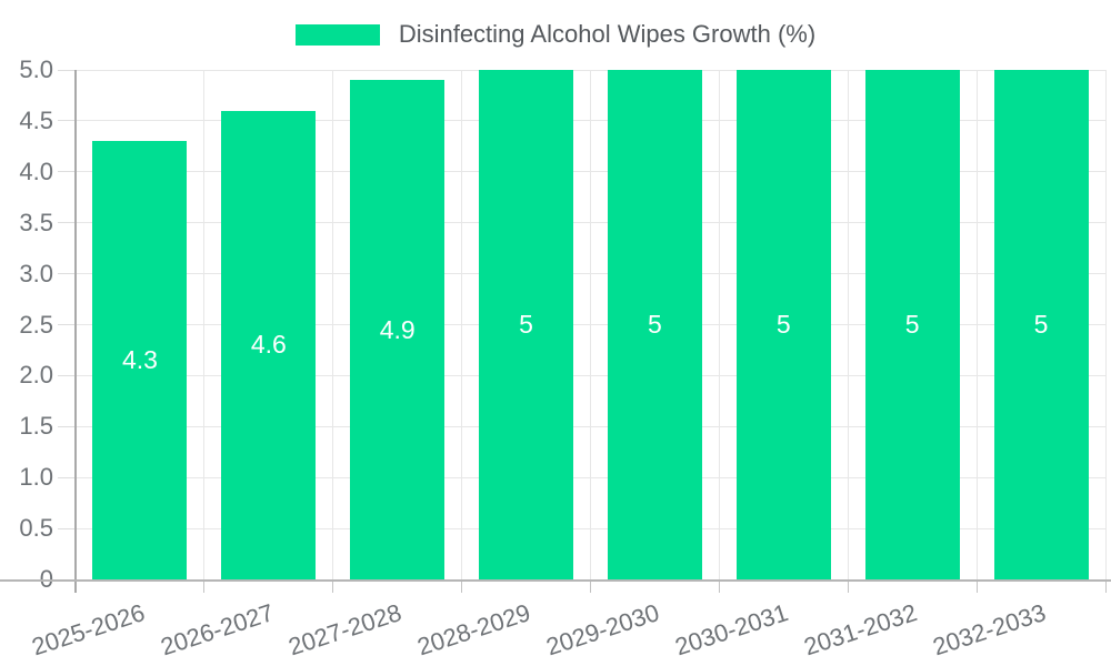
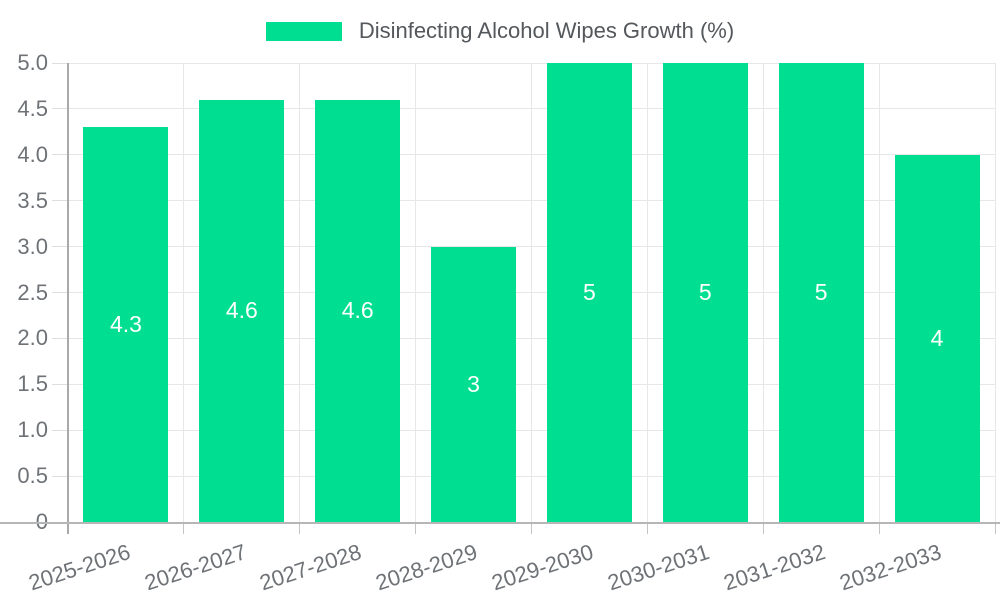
2027-2028: 4.9 -> 4.6
2028-2029: 5 -> 3
2032-2033: 5 -> 4
